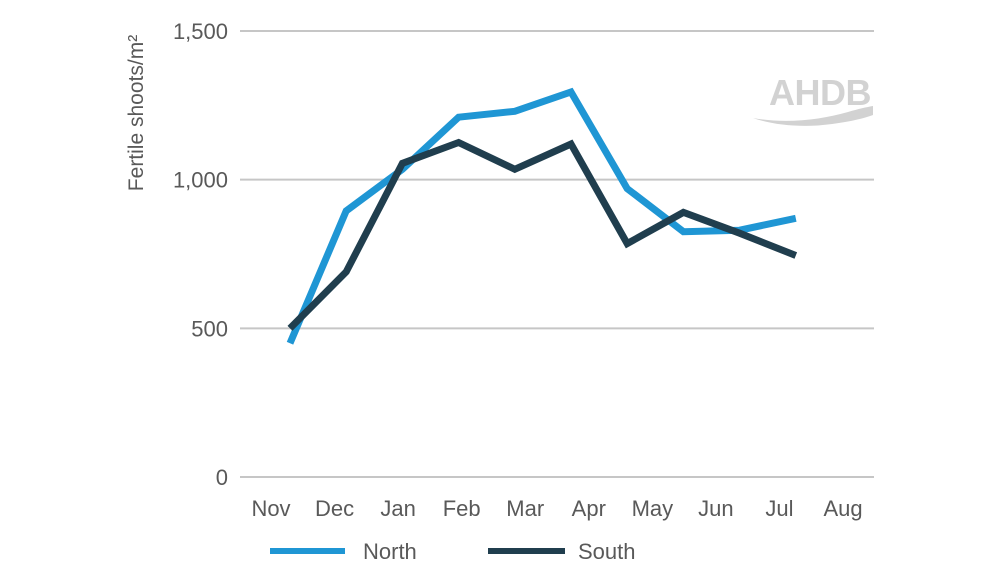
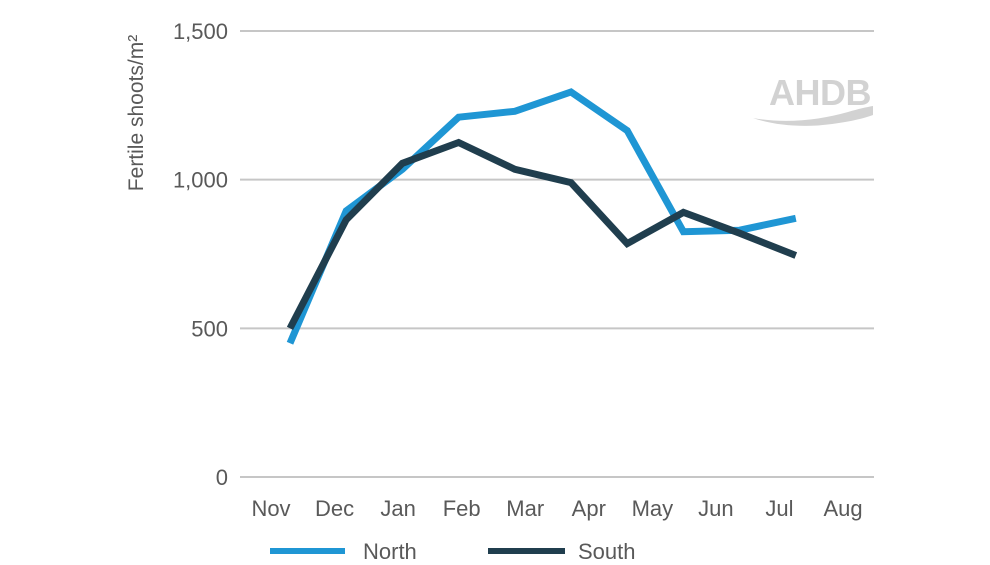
South/Dec: 690 -> 860
South/Apr: 1120 -> 990
North/May: 970 -> 1160
